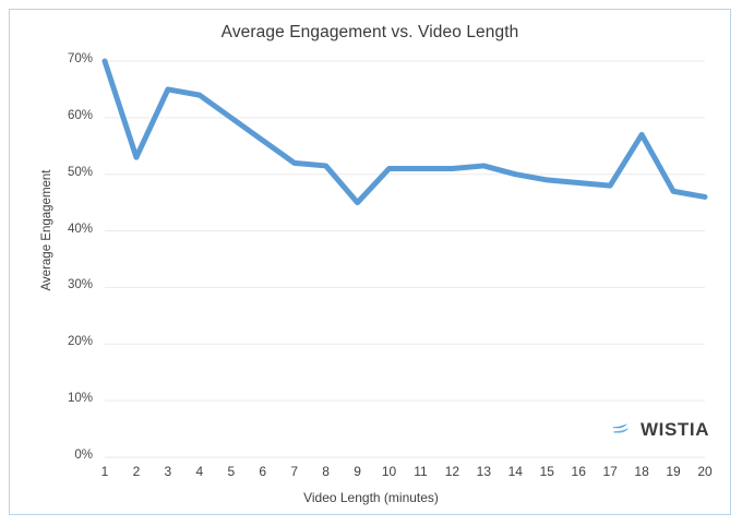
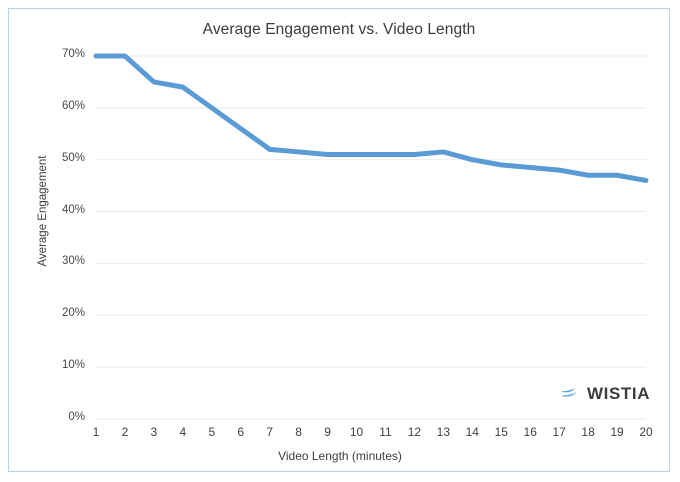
2: 53% -> 70%
9: 45% -> 51%
18: 57% -> 47%
